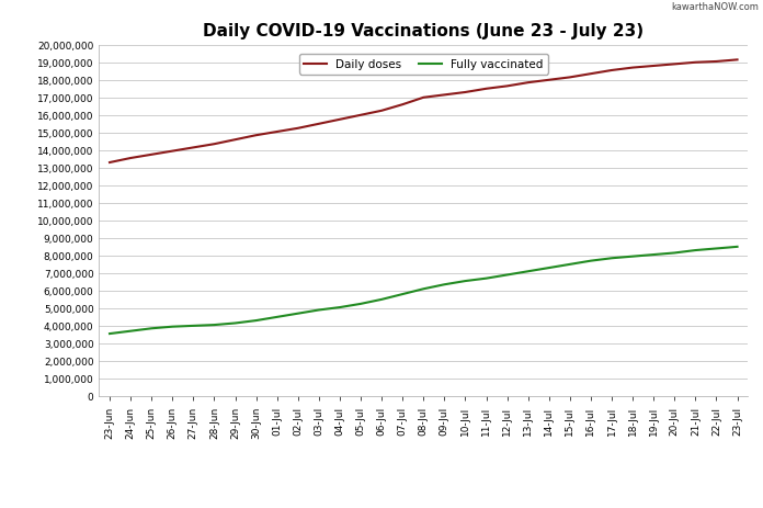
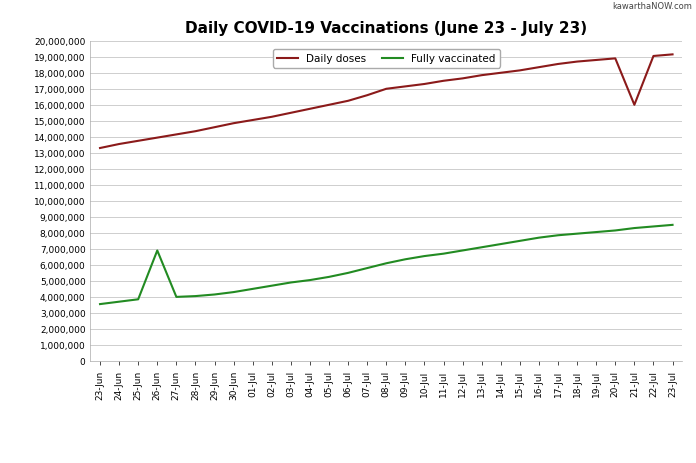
Fully vaccinated/26-Jun: 4,000,000 -> 6,900,000
Daily doses/21-Jul: 19,000,000 -> 16,000,000
